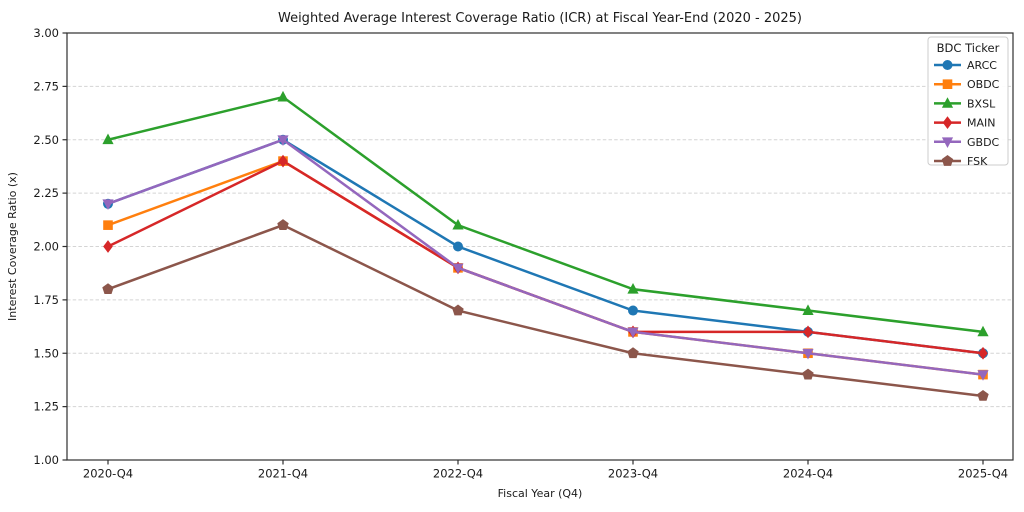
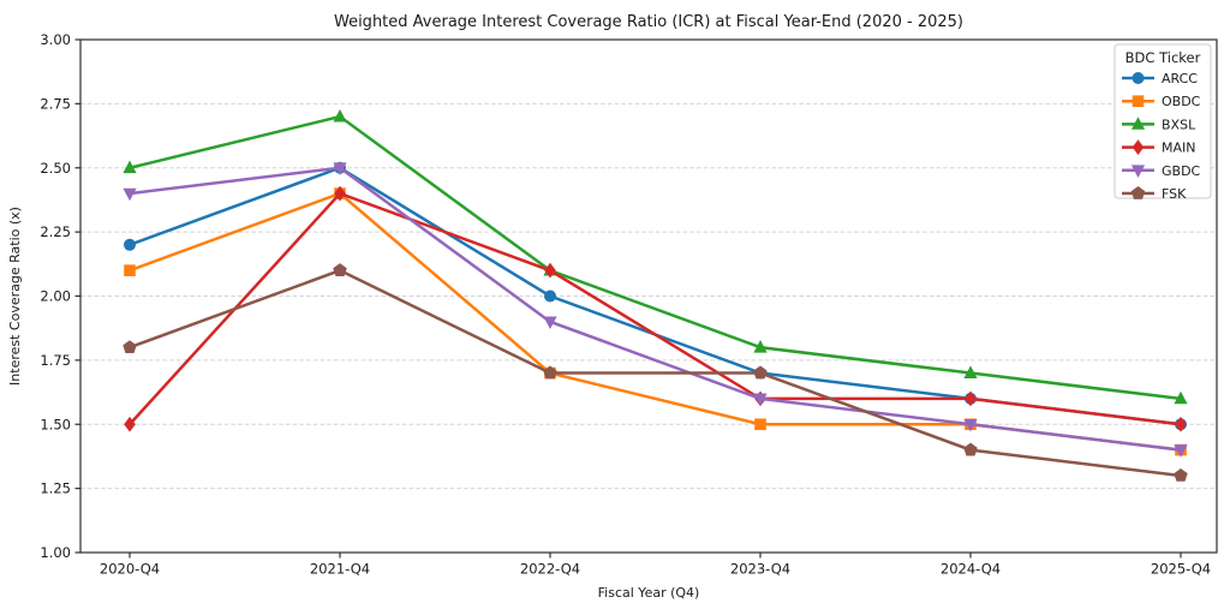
MAIN/2020-Q4: 2.0 -> 1.5
GBDC/2020-Q4: 2.2 -> 2.4
OBDC/2022-Q4: 1.9 -> 1.7
MAIN/2022-Q4: 1.9 -> 2.1
OBDC/2023-Q4: 1.6 -> 1.5
FSK/2023-Q4: 1.5 -> 1.7
